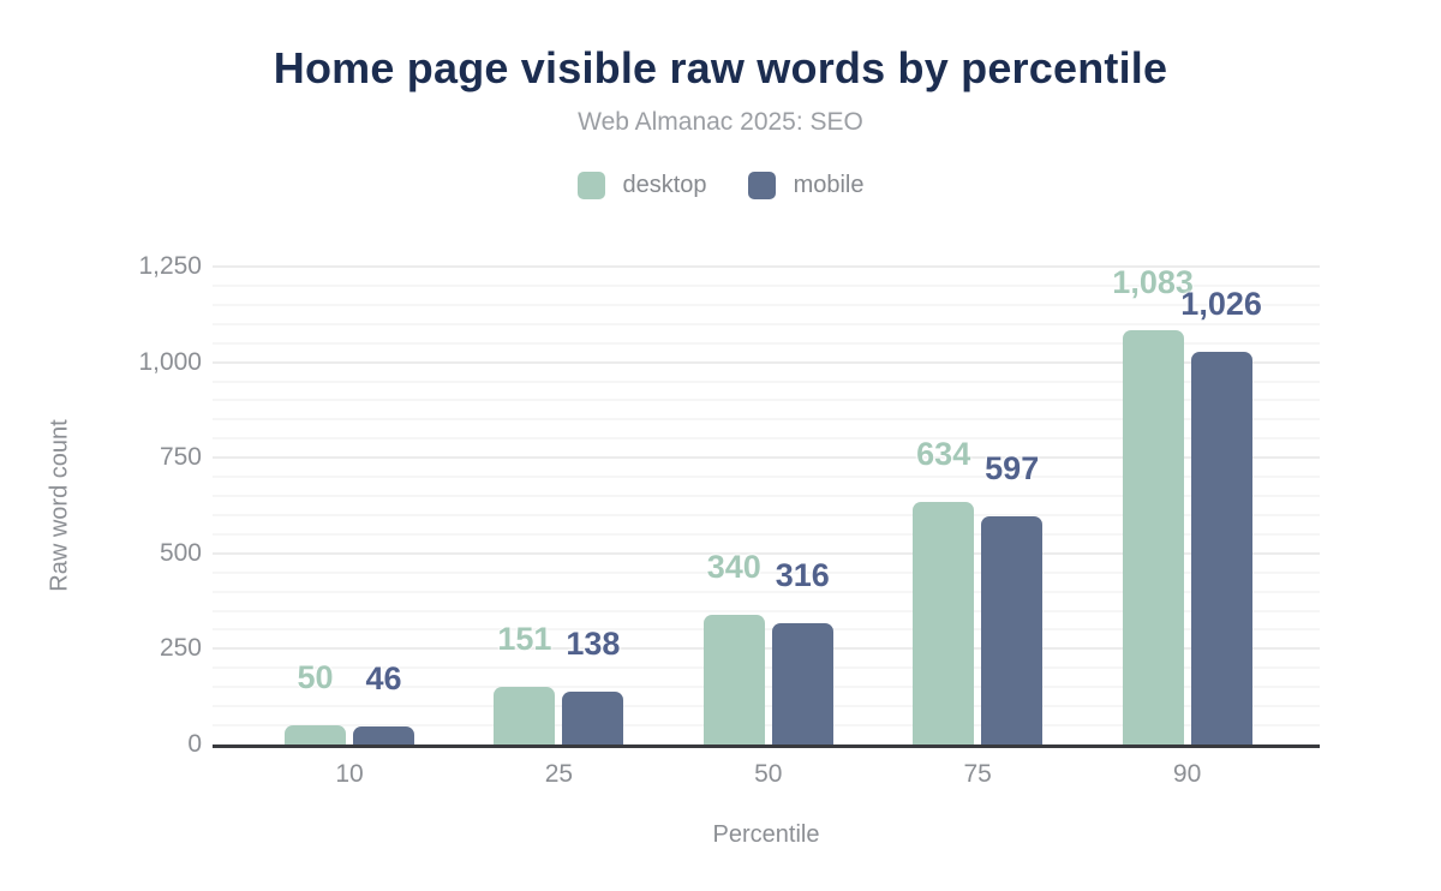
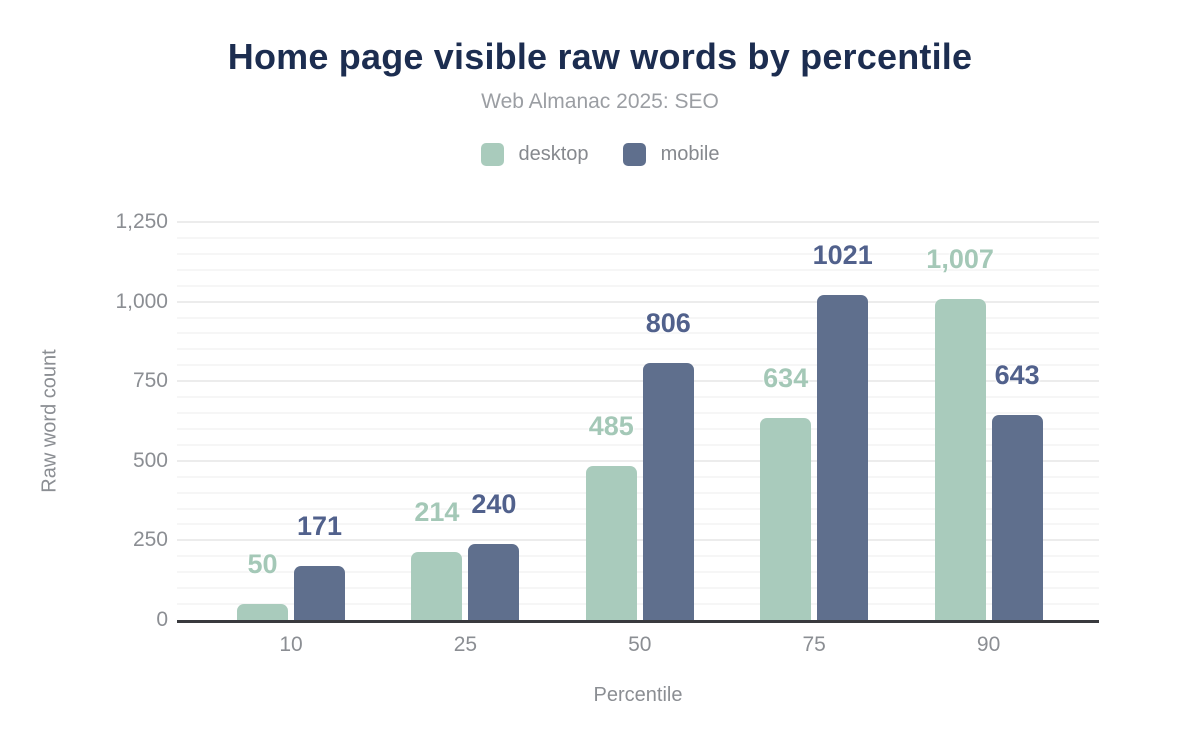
mobile/10: 46 -> 171
desktop/25: 151 -> 214
mobile/25: 138 -> 240
desktop/50: 340 -> 485
mobile/50: 316 -> 806
mobile/75: 597 -> 1021
desktop/90: 1,083 -> 1,007
mobile/90: 1,026 -> 643
